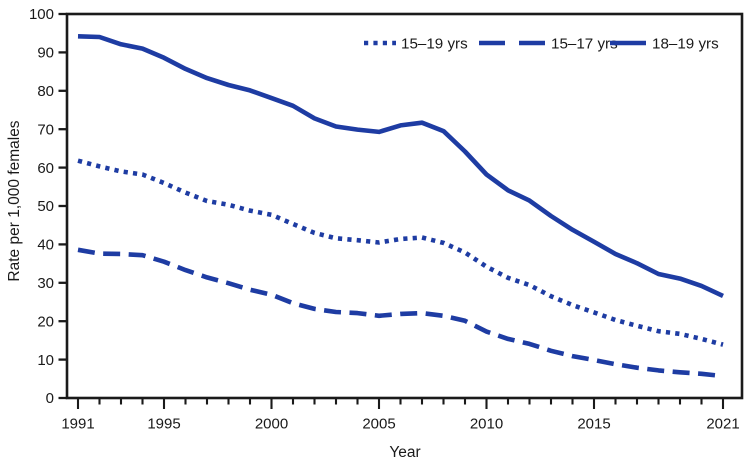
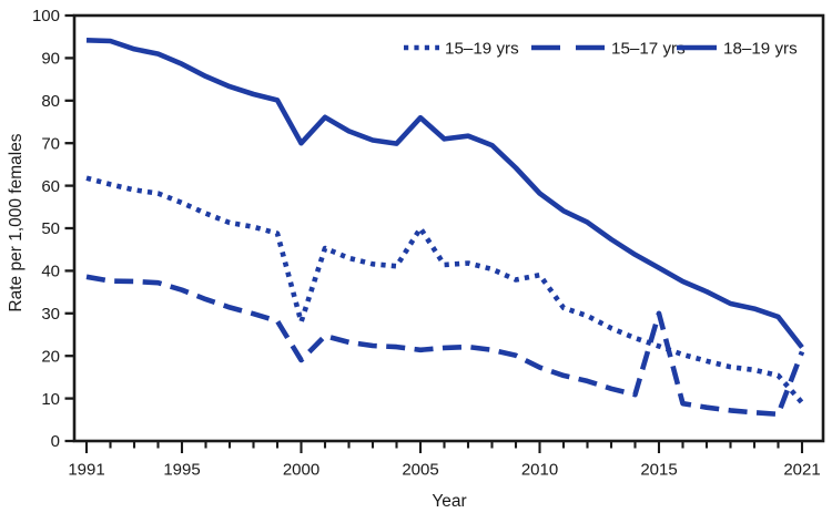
15–19 yrs/2000: 48 -> 28
15–17 yrs/2000: 27 -> 19
18–19 yrs/2000: 78 -> 70
15–19 yrs/2005: 40 -> 50
18–19 yrs/2005: 69 -> 76
15–19 yrs/2010: 34 -> 39
15–17 yrs/2015: 10 -> 30
15–19 yrs/2021: 14 -> 9
15–17 yrs/2021: 6 -> 21
18–19 yrs/2021: 27 -> 22
